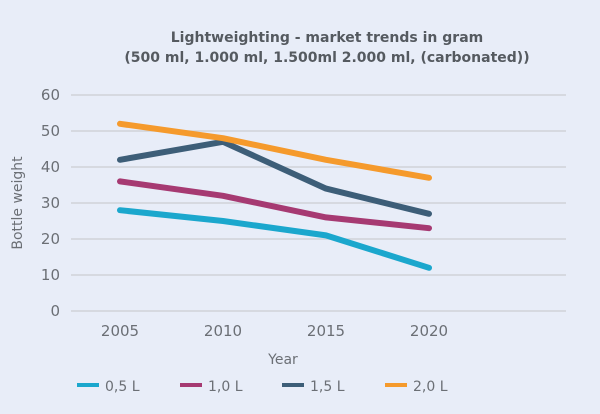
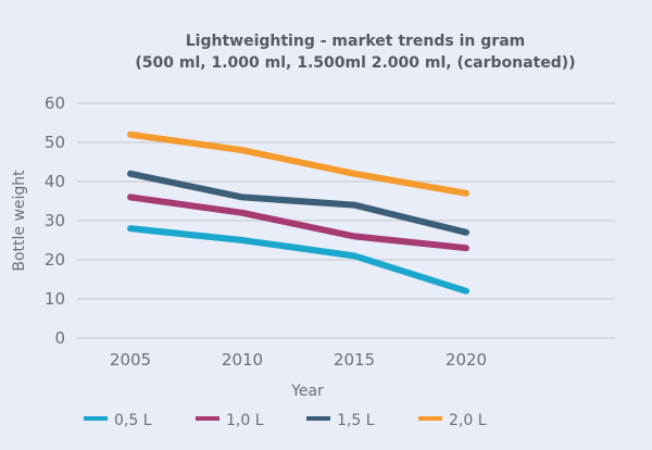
1,5 L/2010: 47 -> 36
